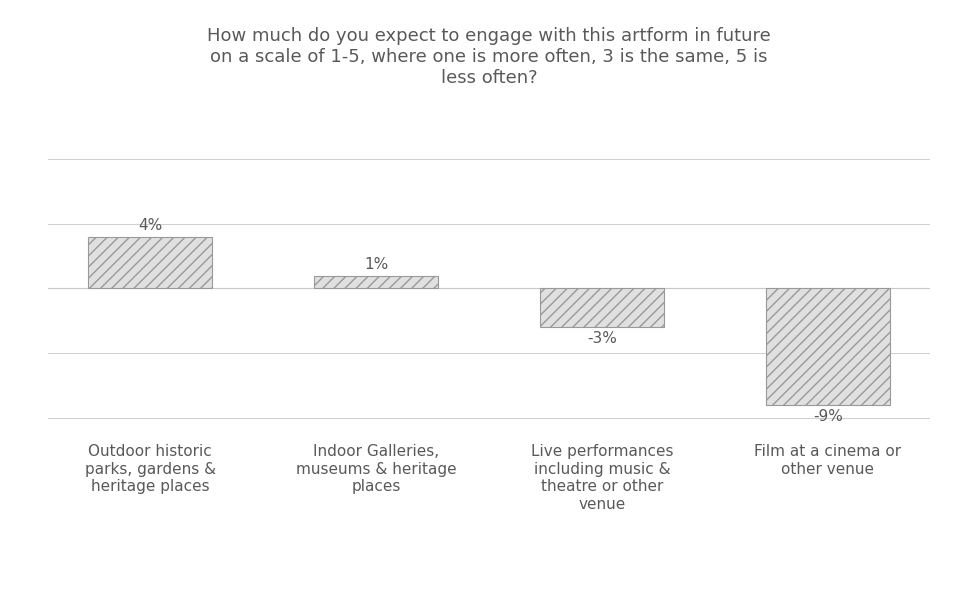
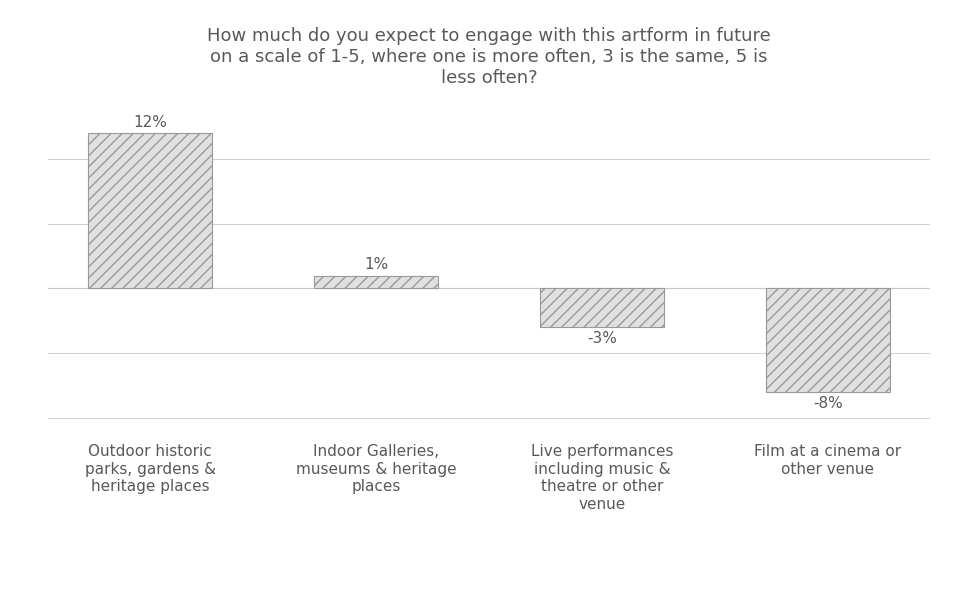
Outdoor historic parks, gardens & heritage places: 4% -> 12%
Film at a cinema or other venue: -9% -> -8%
